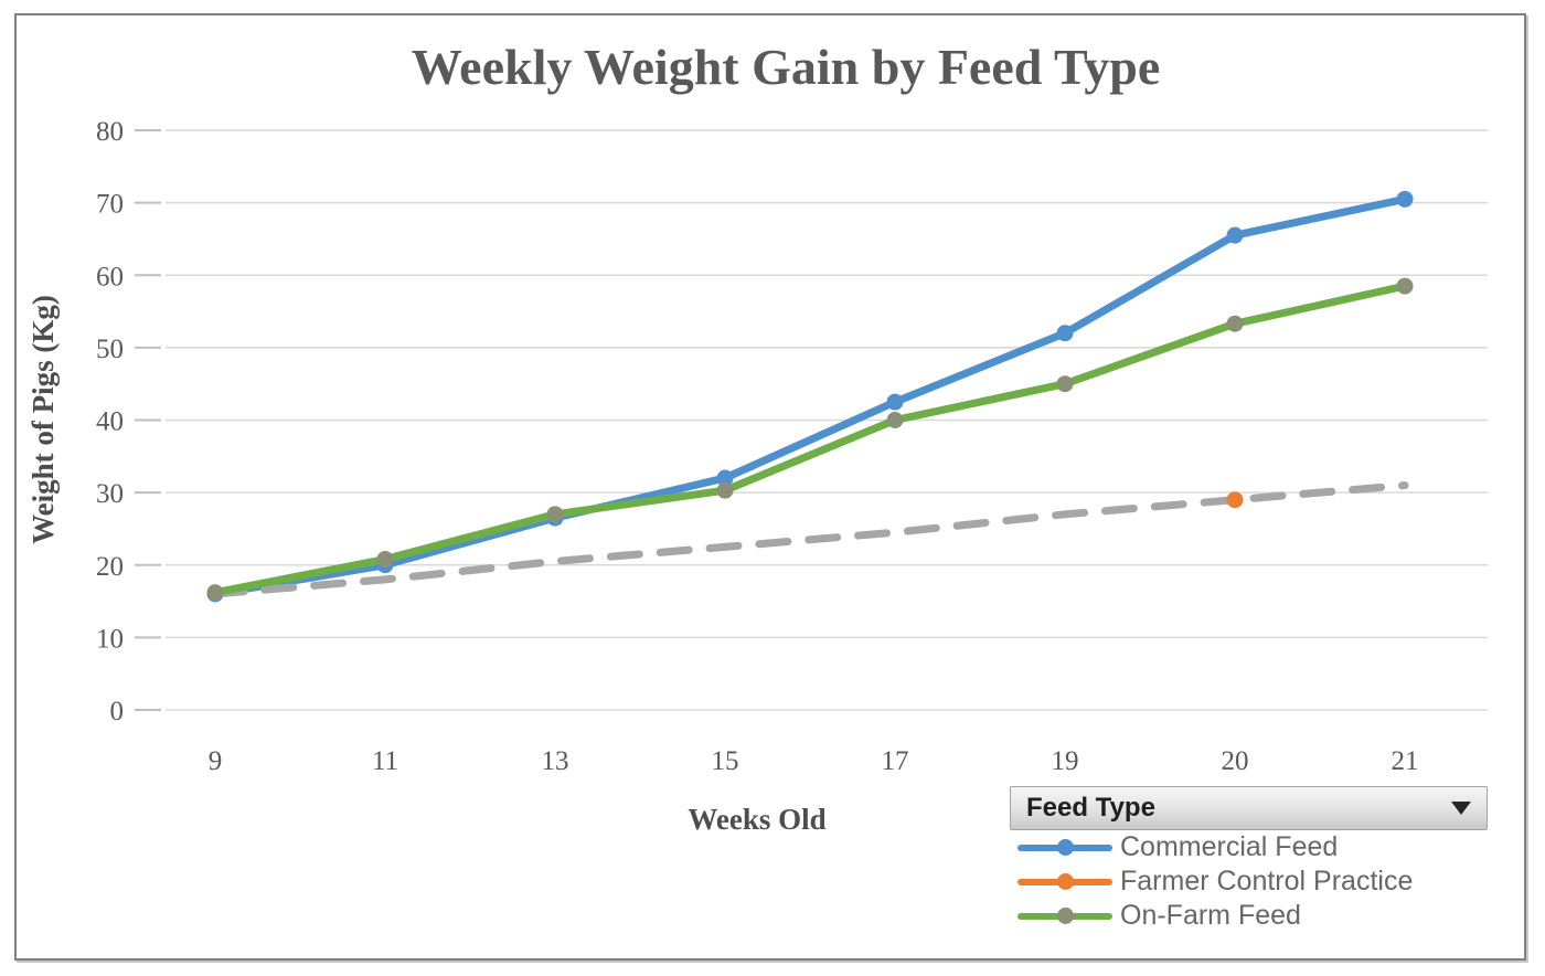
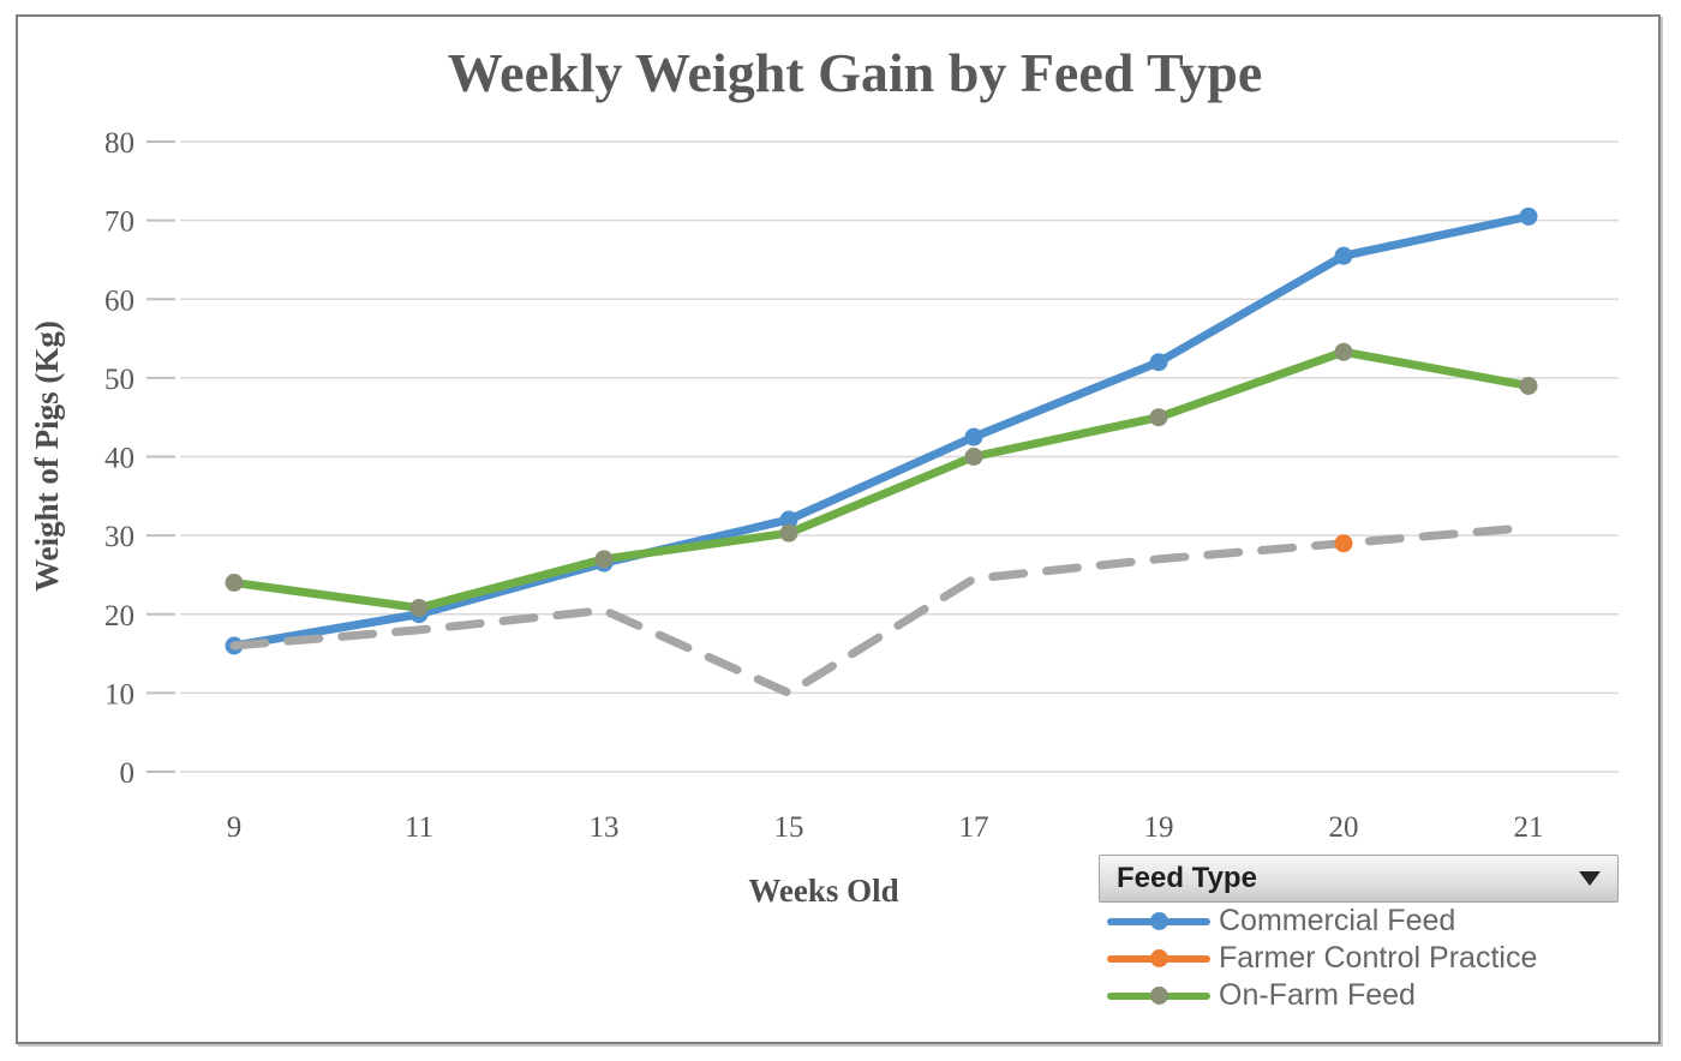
On-Farm Feed/9: 16 -> 24
Farmer Control Practice/15: 22 -> 10
On-Farm Feed/21: 58 -> 49
